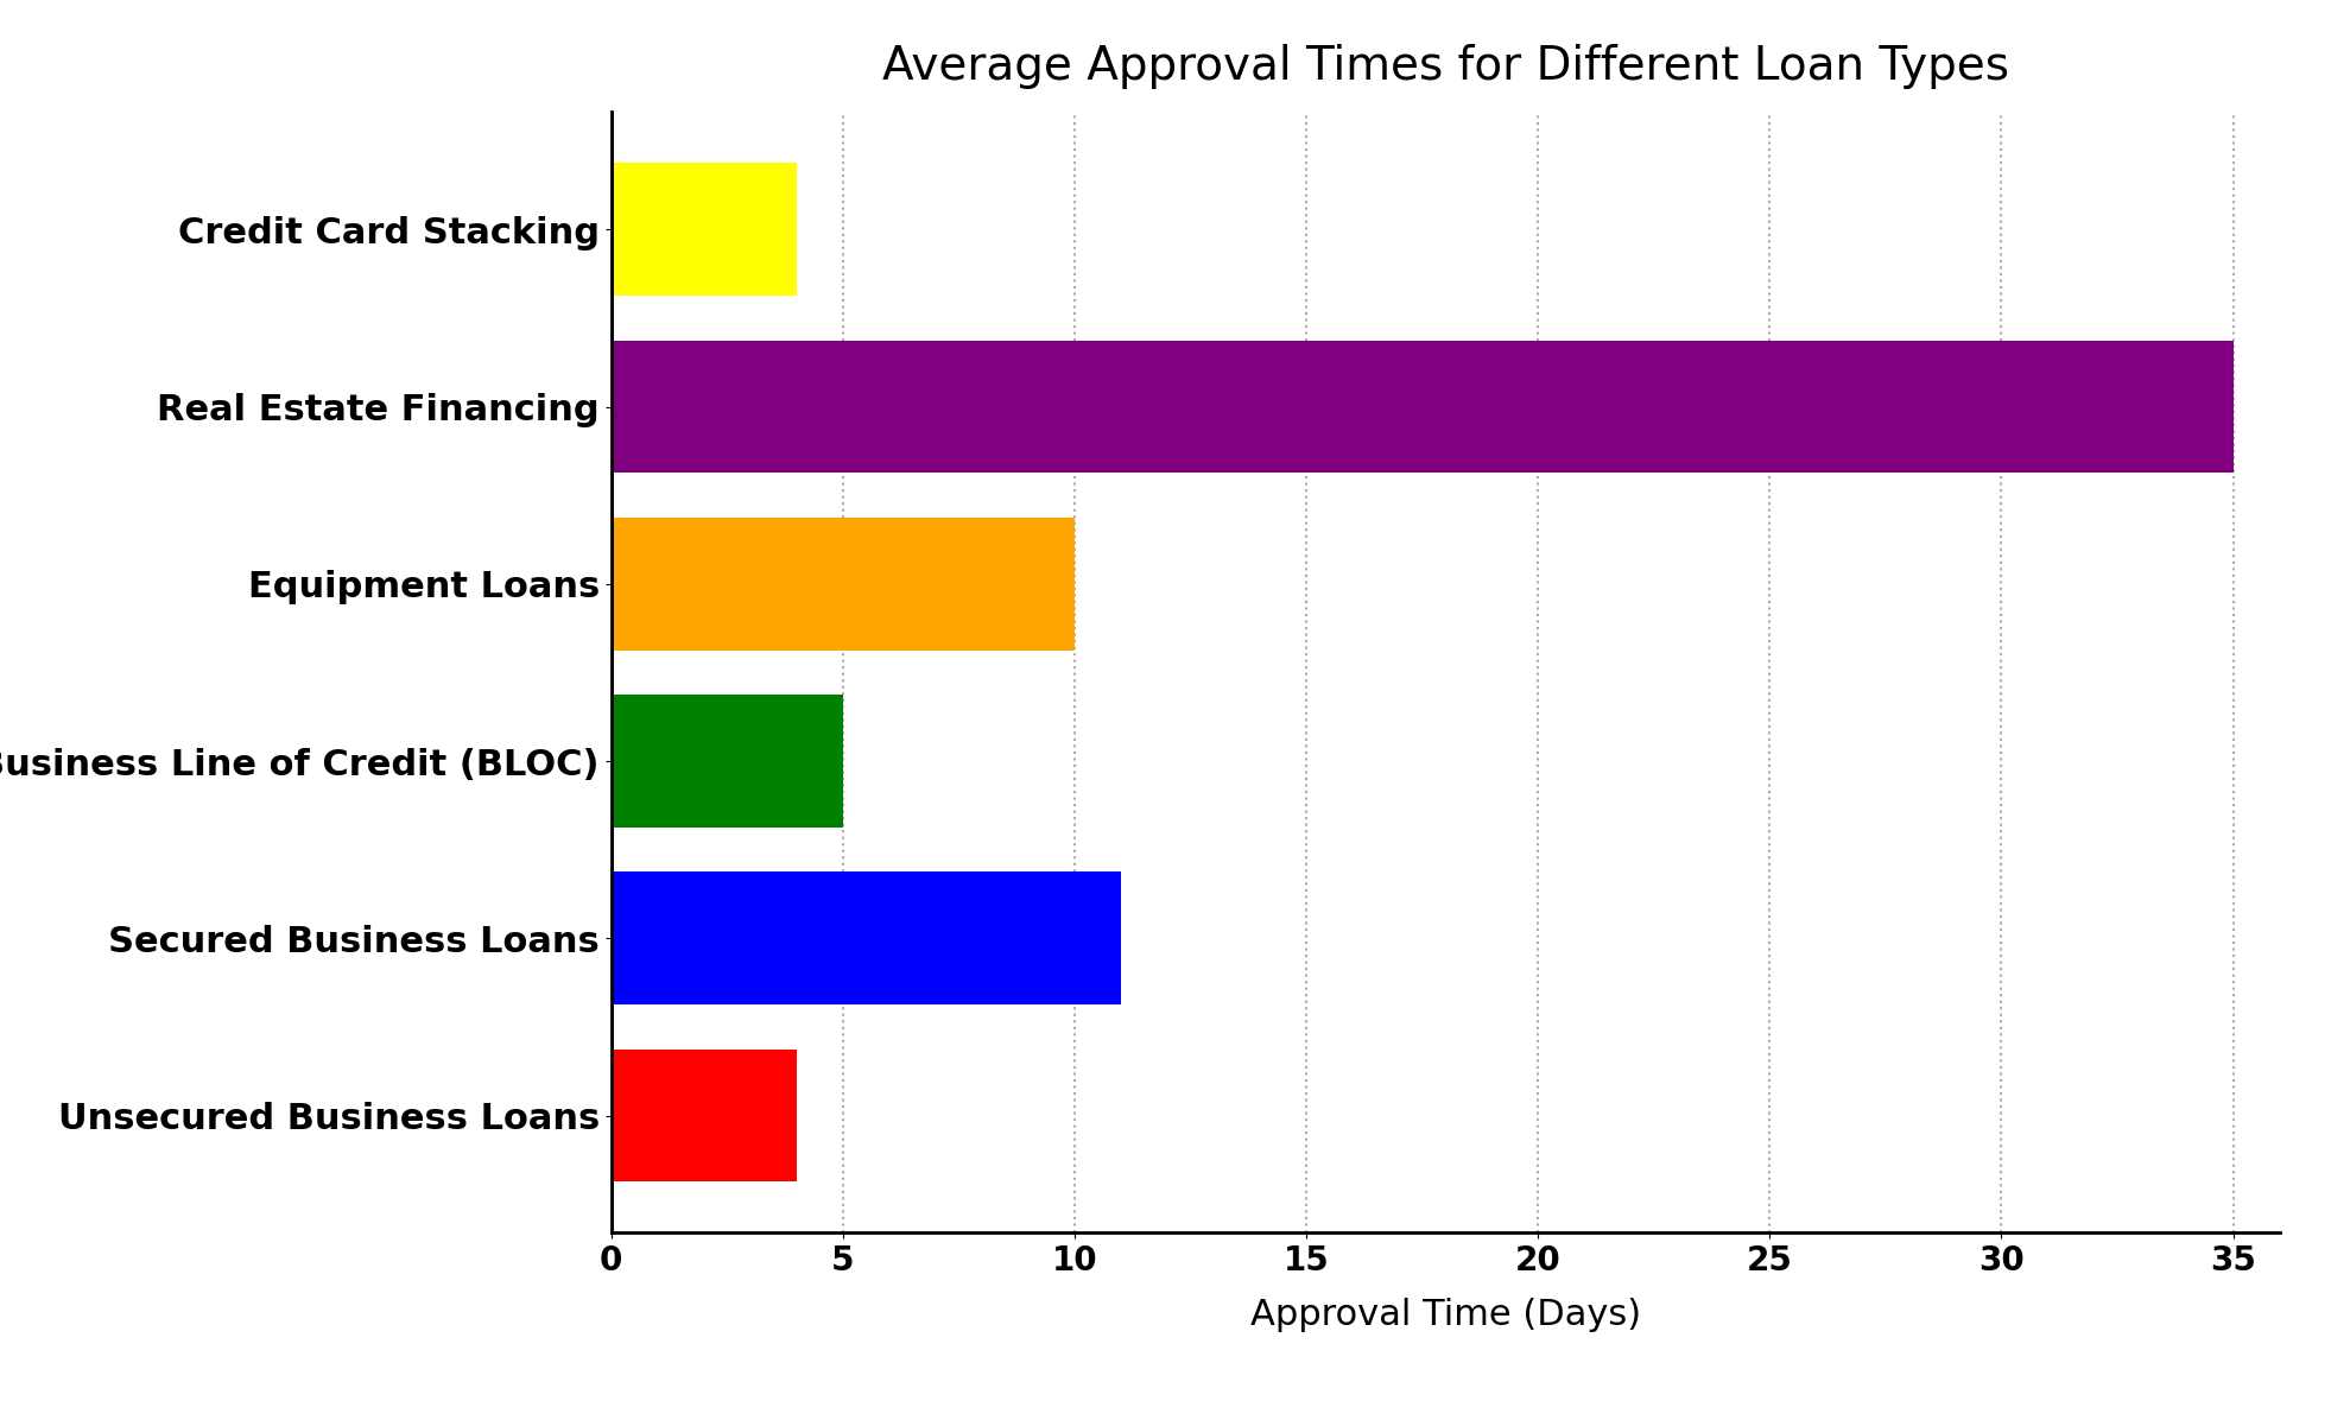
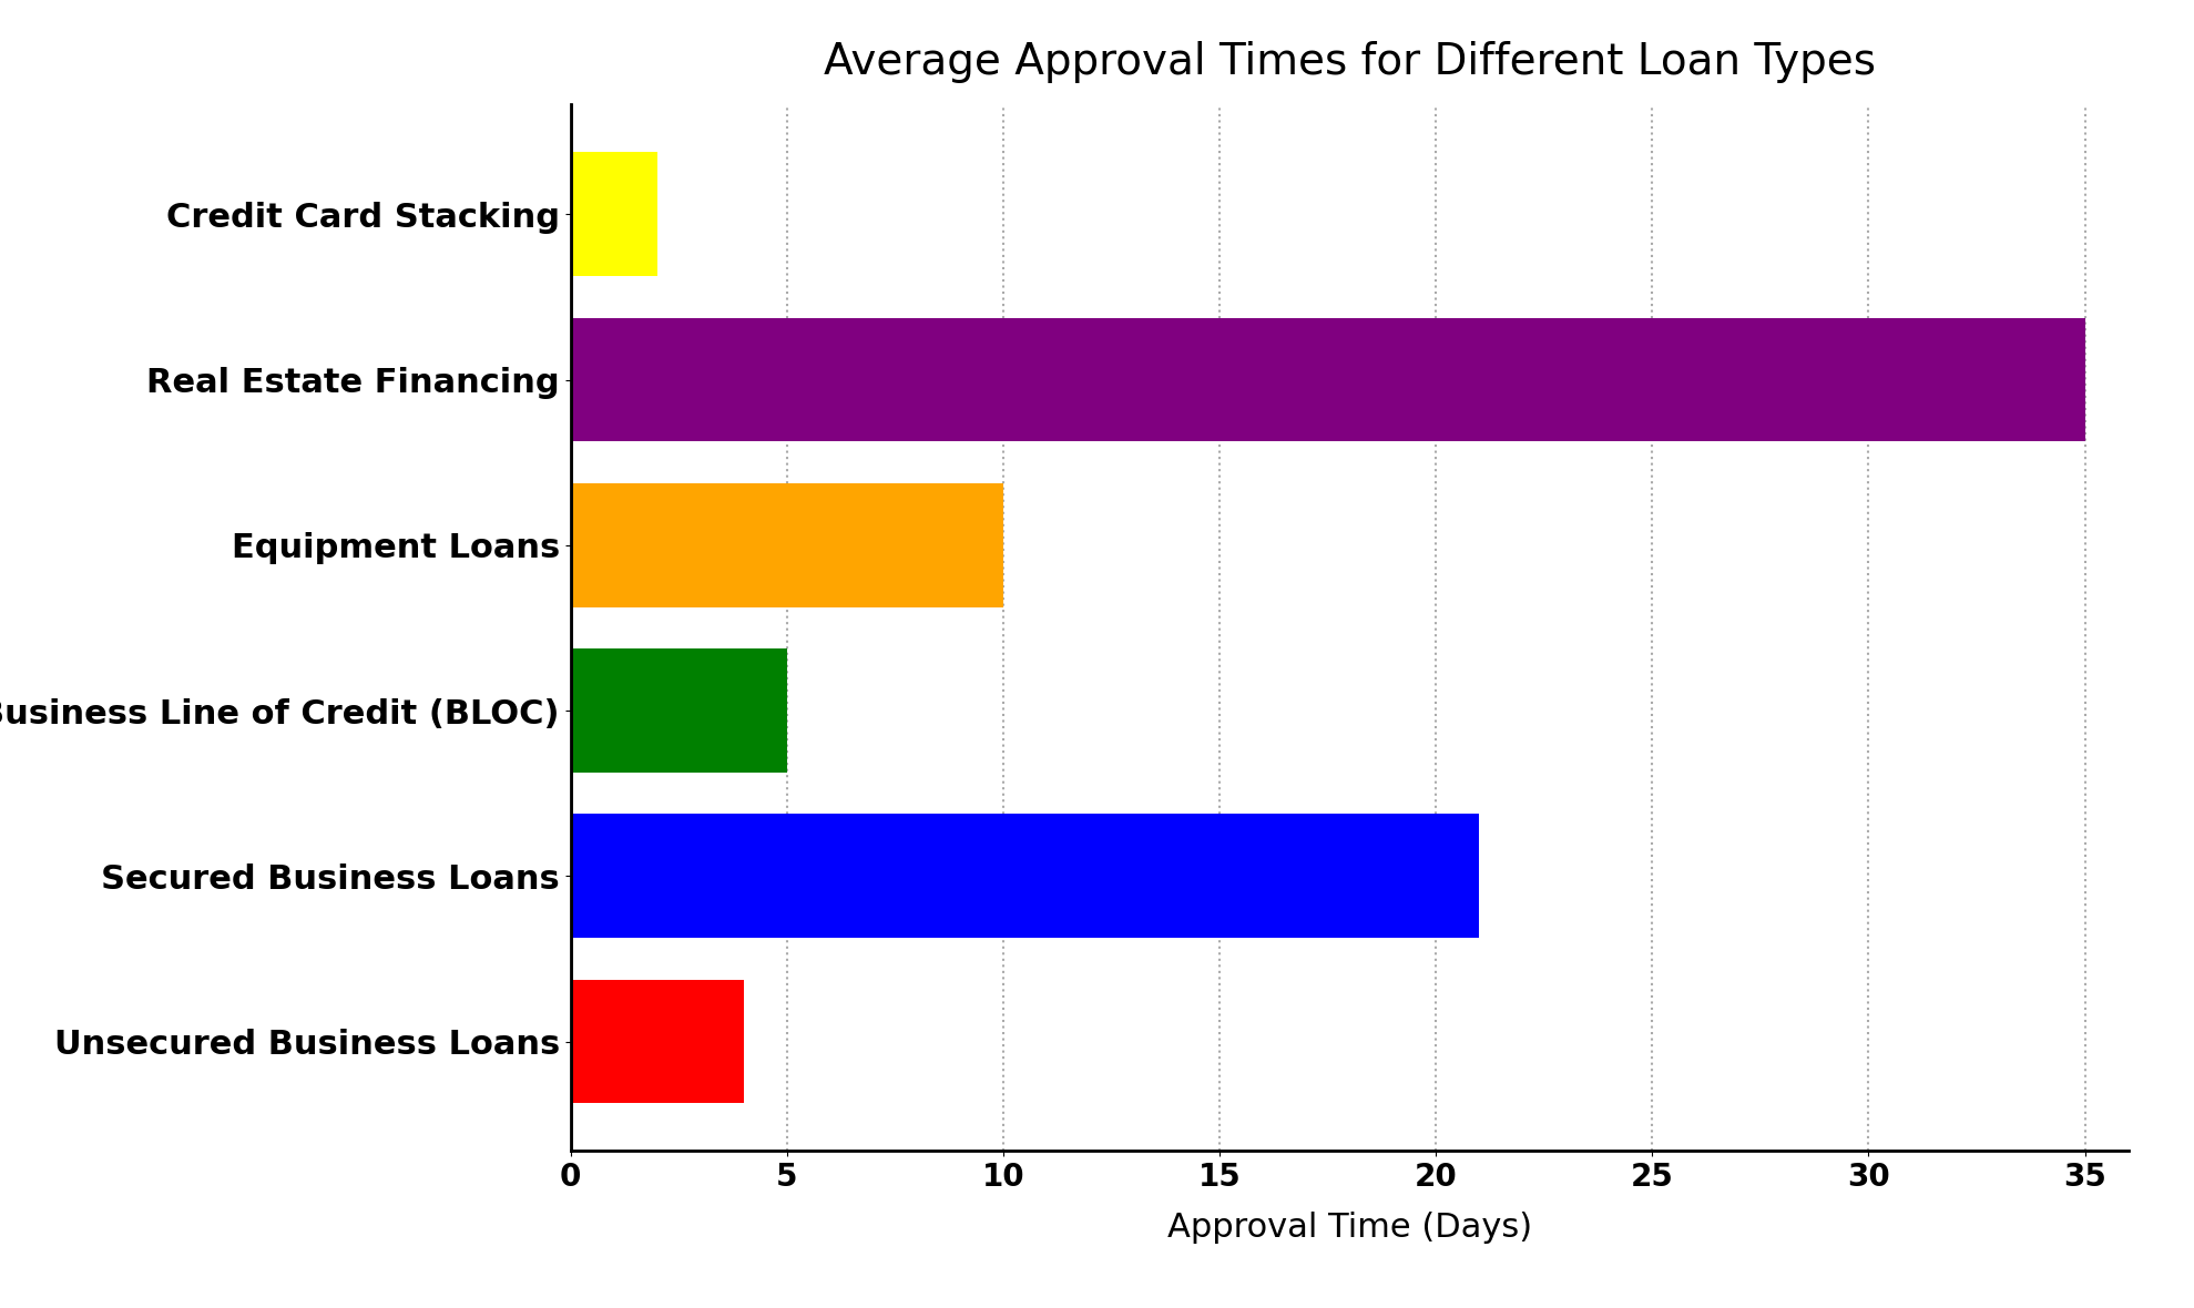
Credit Card Stacking: 4 -> 2
Secured Business Loans: 11 -> 21
